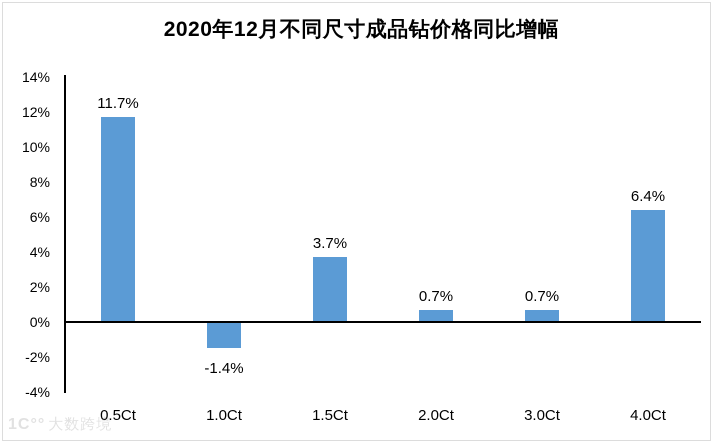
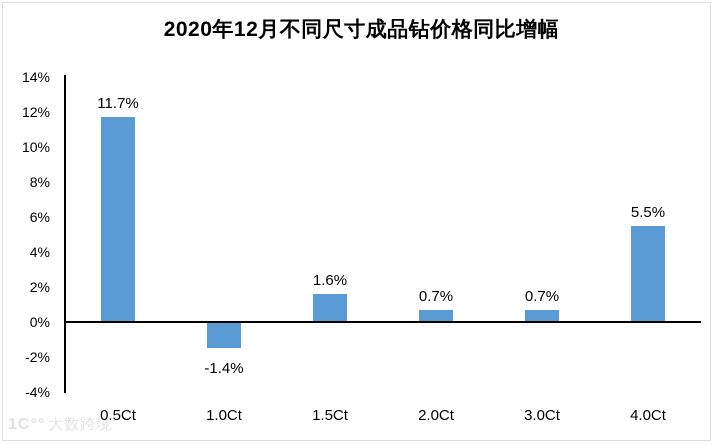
1.5Ct: 3.7% -> 1.6%
4.0Ct: 6.4% -> 5.5%
